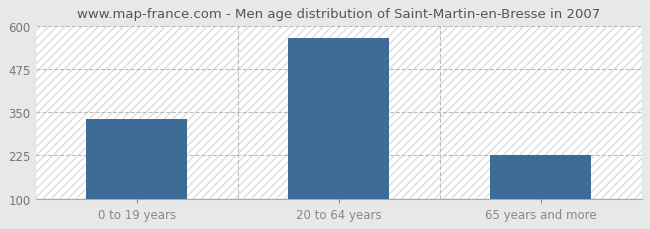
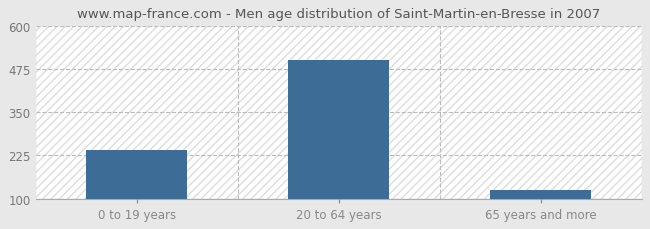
0 to 19 years: 330 -> 240
20 to 64 years: 565 -> 500
65 years and more: 225 -> 125
